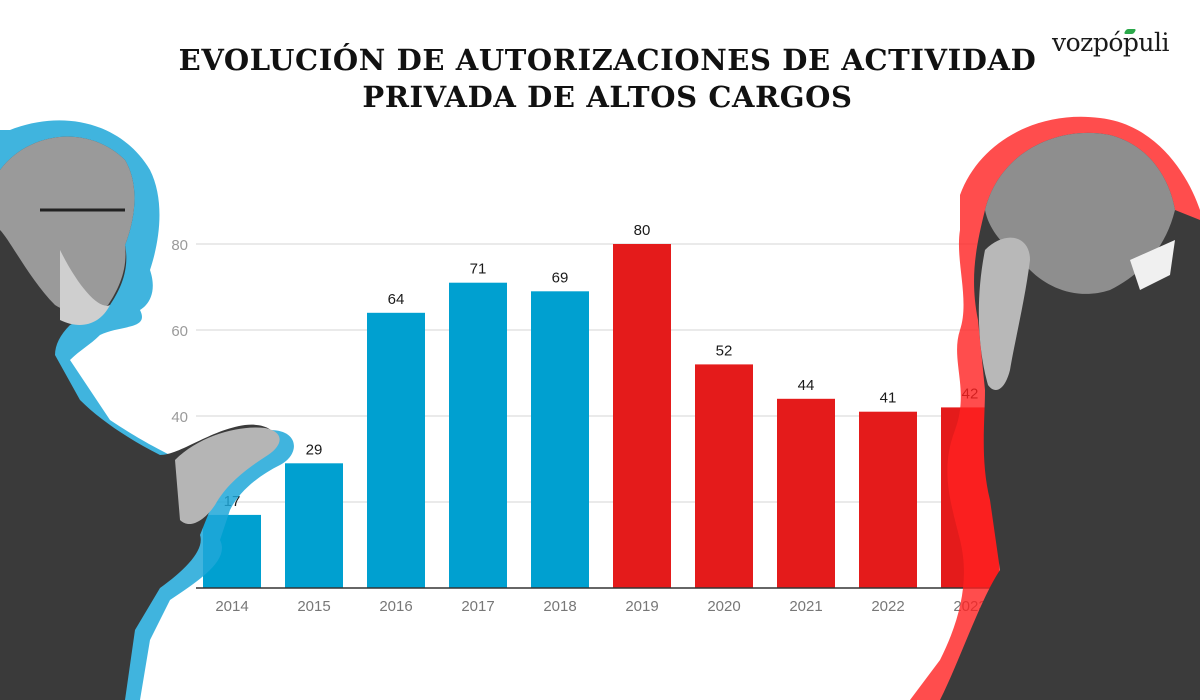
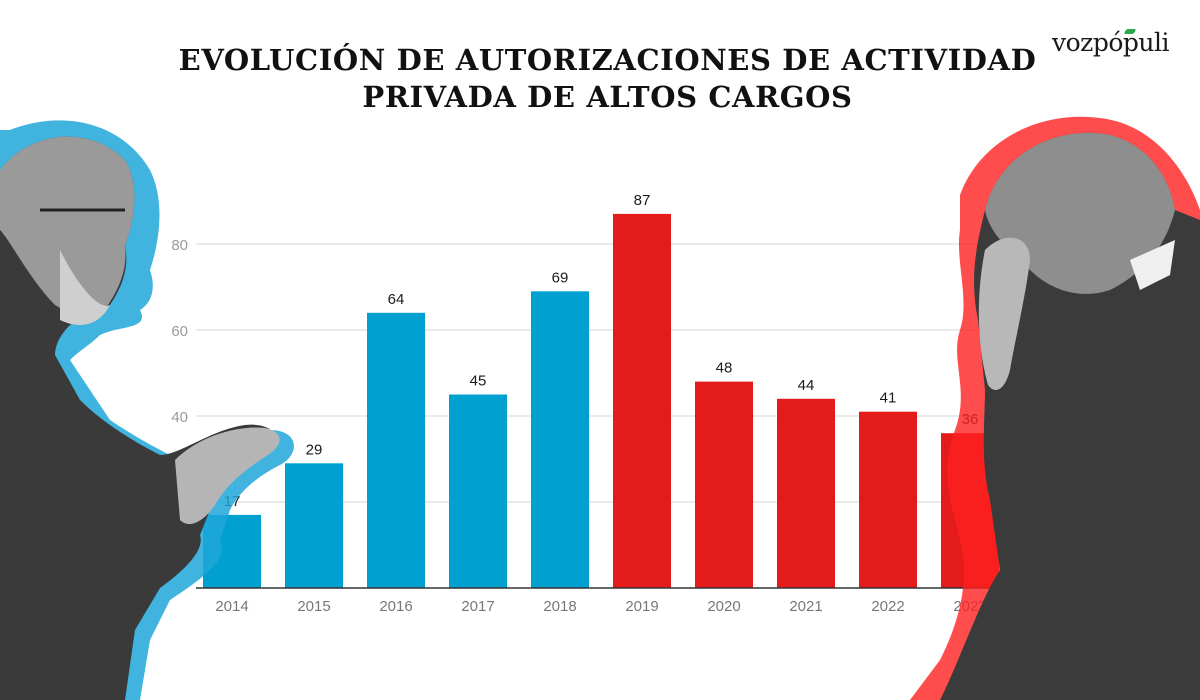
2017: 71 -> 45
2019: 80 -> 87
2020: 52 -> 48
2023: 42 -> 36
